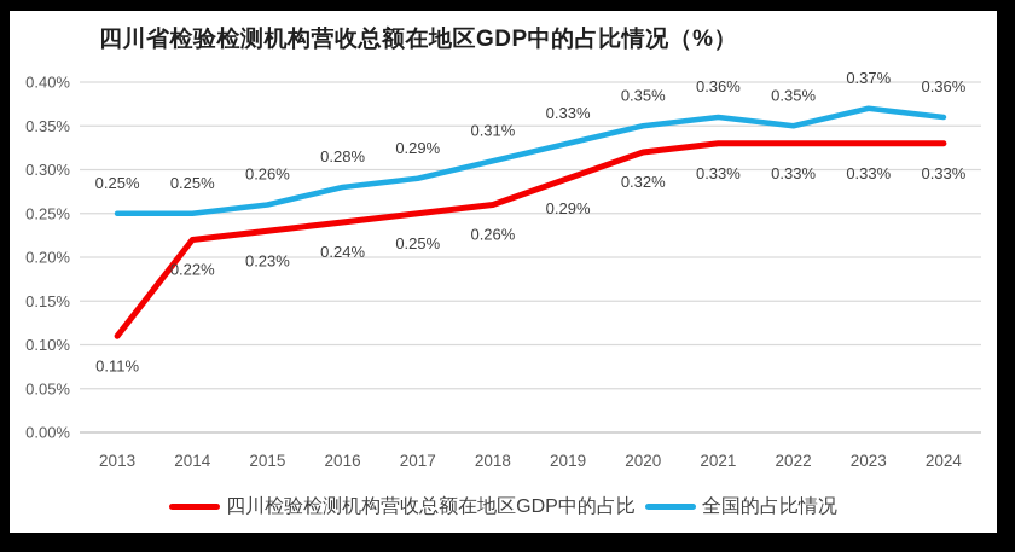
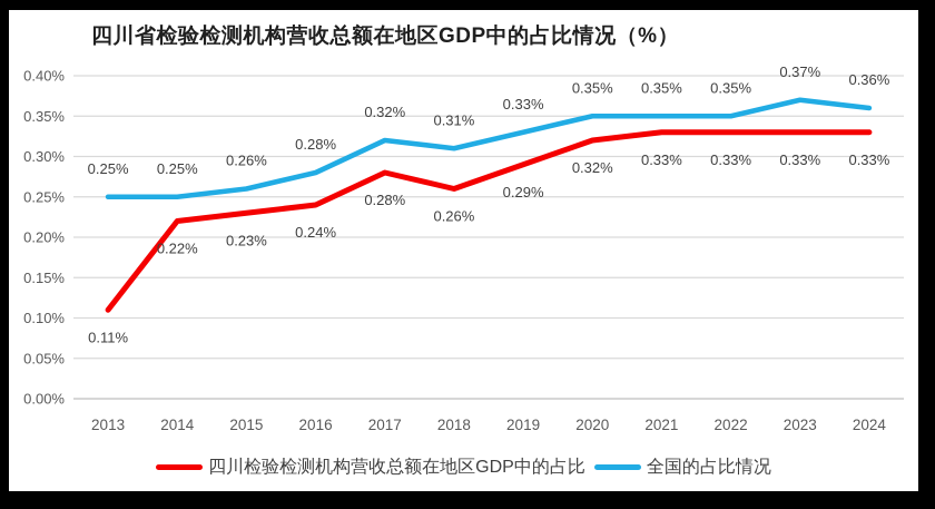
四川检验检测机构营收总额在地区GDP中的占比/2017: 0.25% -> 0.28%
全国的占比情况/2017: 0.29% -> 0.32%
全国的占比情况/2021: 0.36% -> 0.35%
